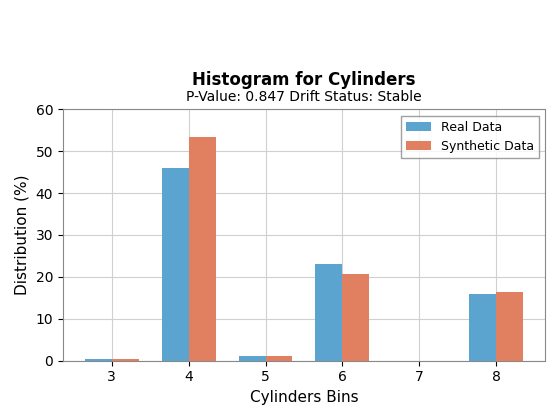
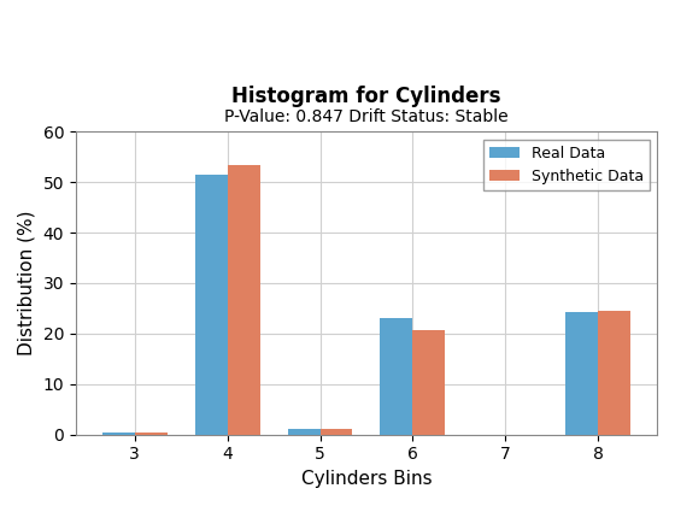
Real Data/4: 46.0 -> 51.4
Real Data/8: 16.0 -> 24.2
Synthetic Data/8: 16.5 -> 24.5
